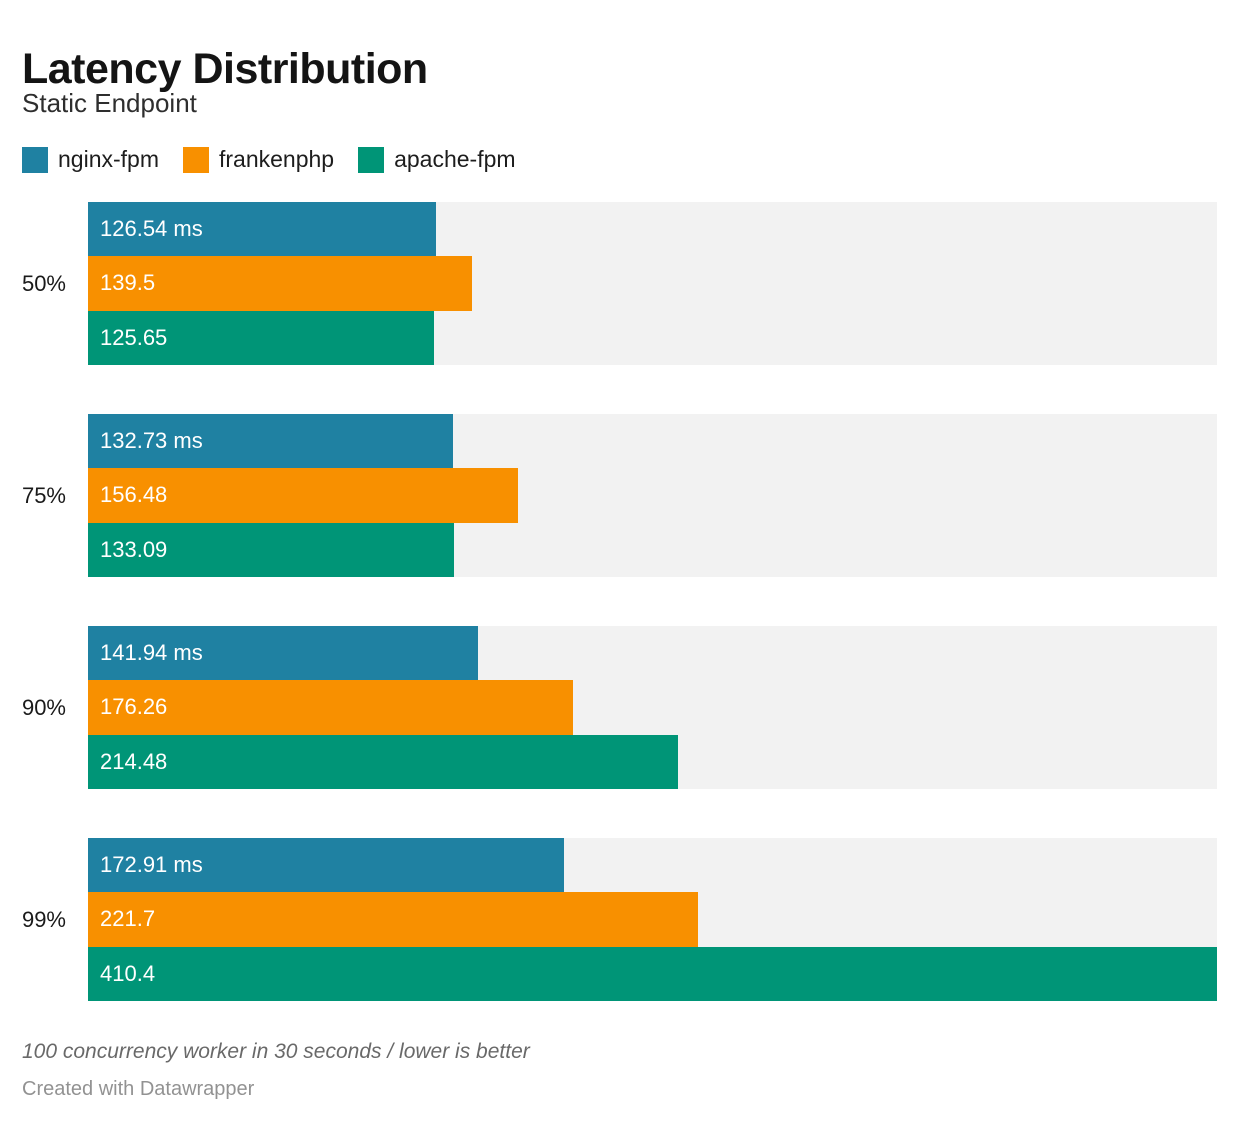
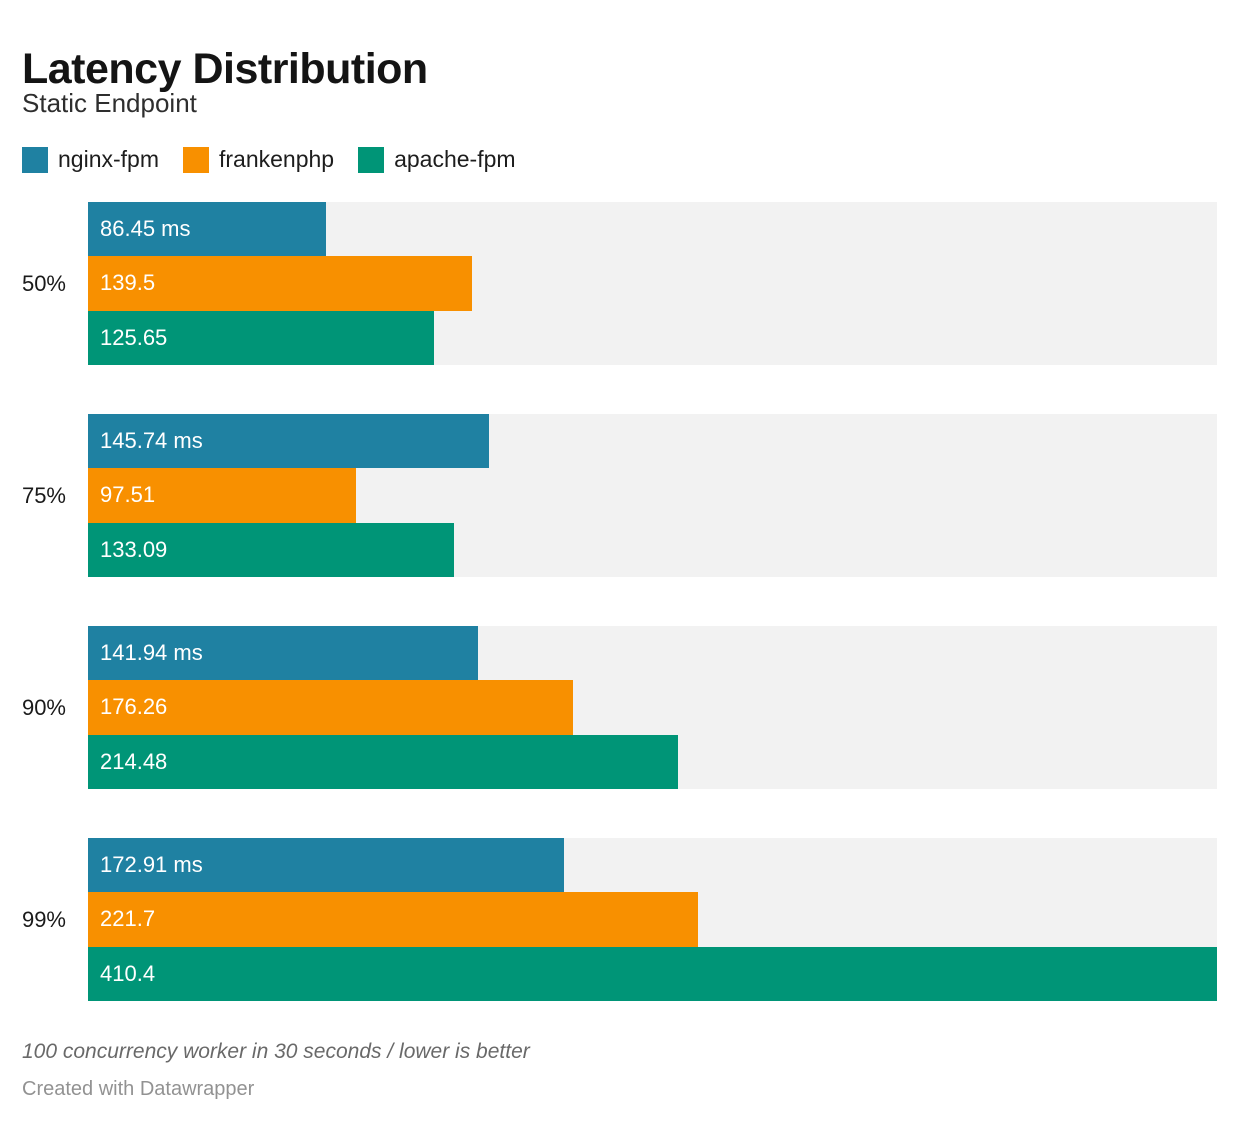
nginx-fpm/50%: 126.54 -> 86.45
nginx-fpm/75%: 132.73 -> 145.74
frankenphp/75%: 156.48 -> 97.51
